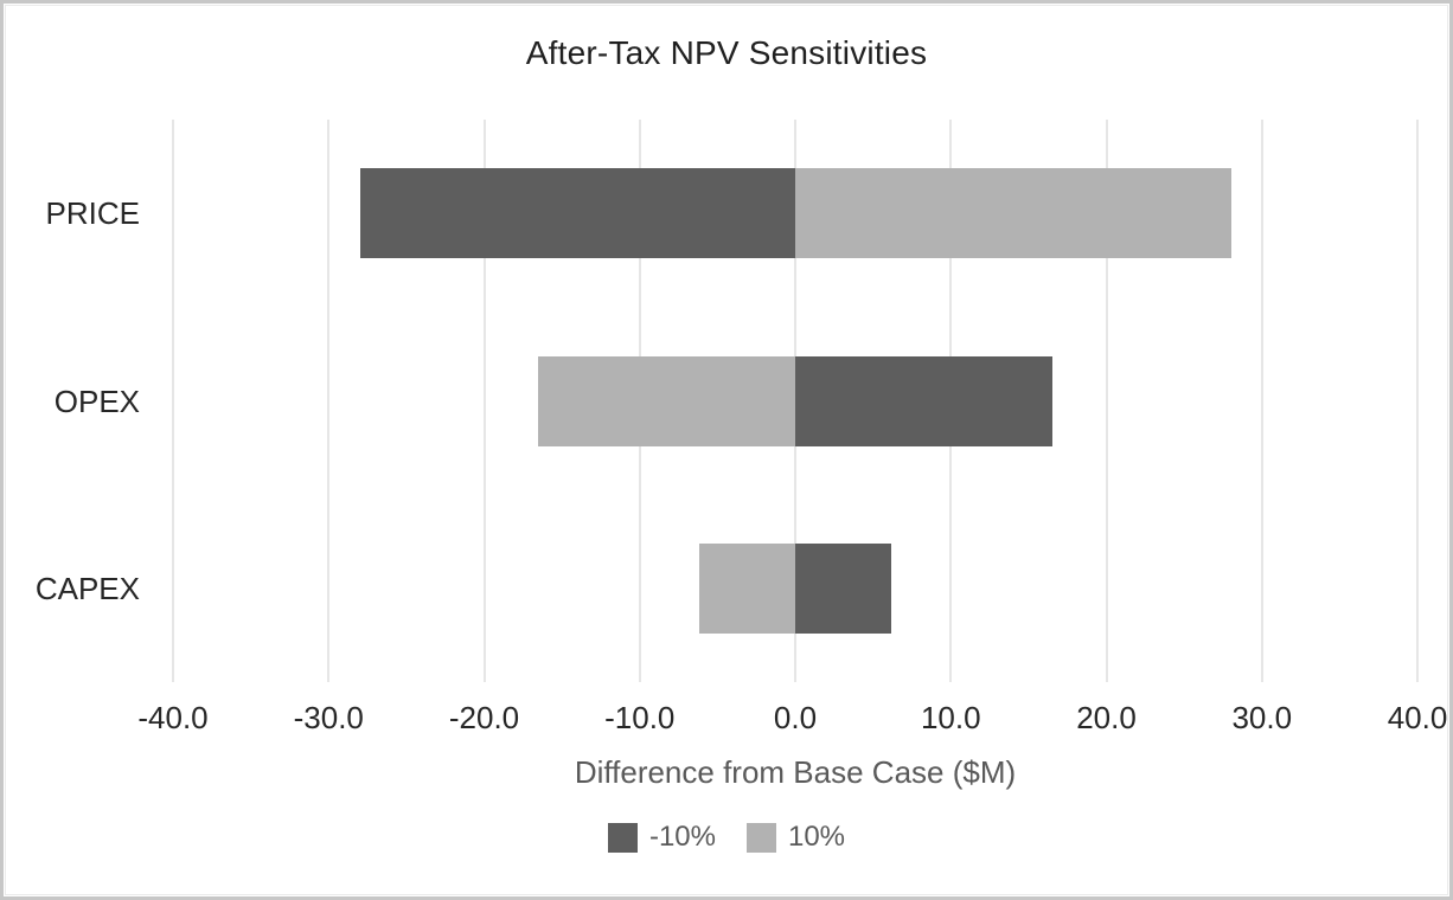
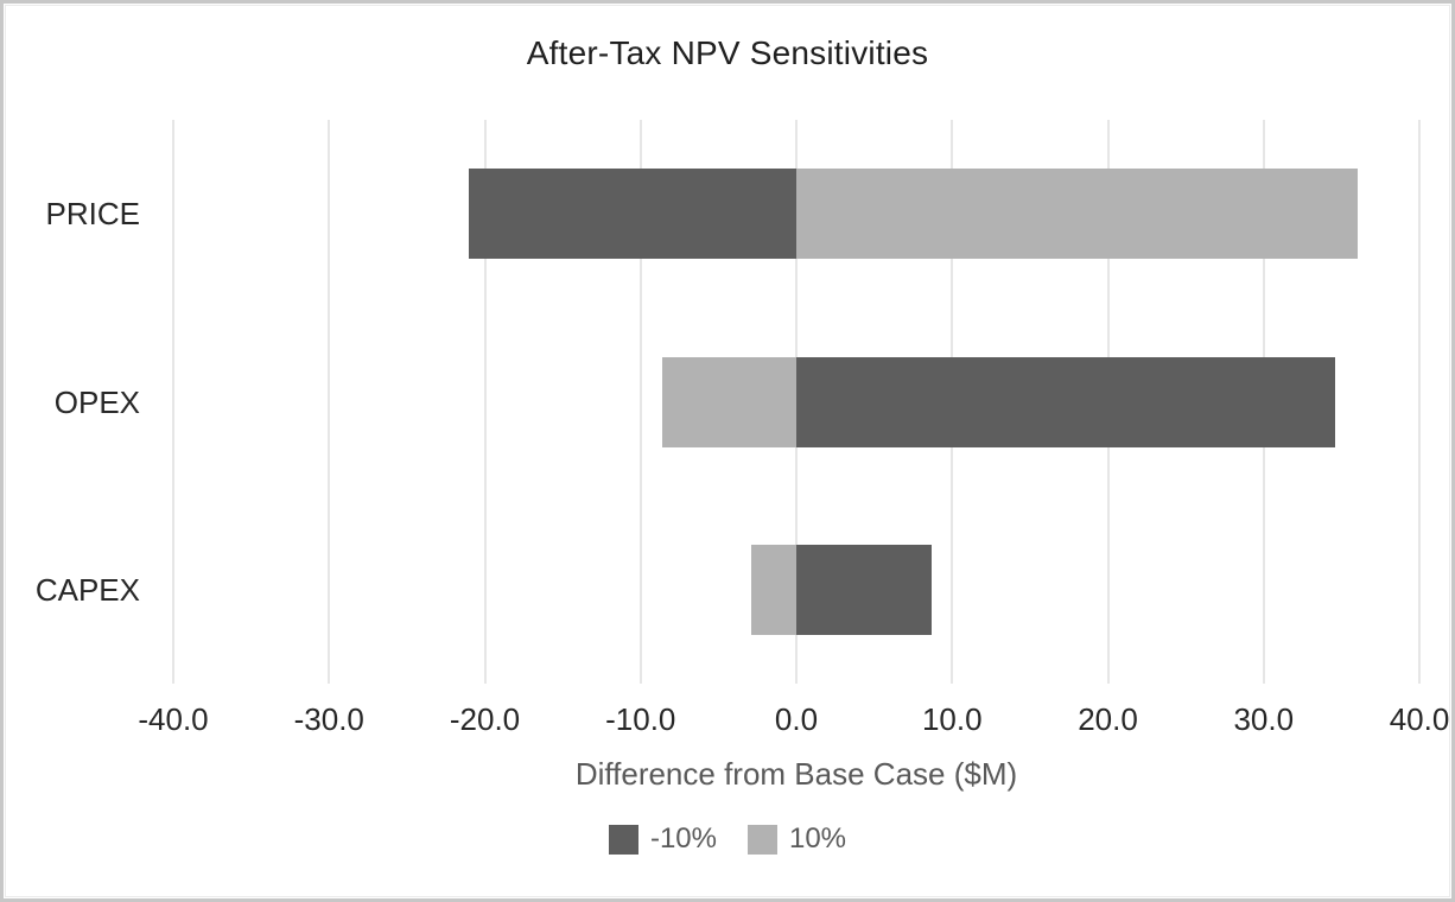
-10%/PRICE: -28.0 -> -21.0
10%/PRICE: 28.0 -> 36.0
-10%/OPEX: 16.5 -> 34.6
10%/OPEX: -16.5 -> -8.6
-10%/CAPEX: 6.2 -> 8.7
10%/CAPEX: -6.2 -> -2.9
